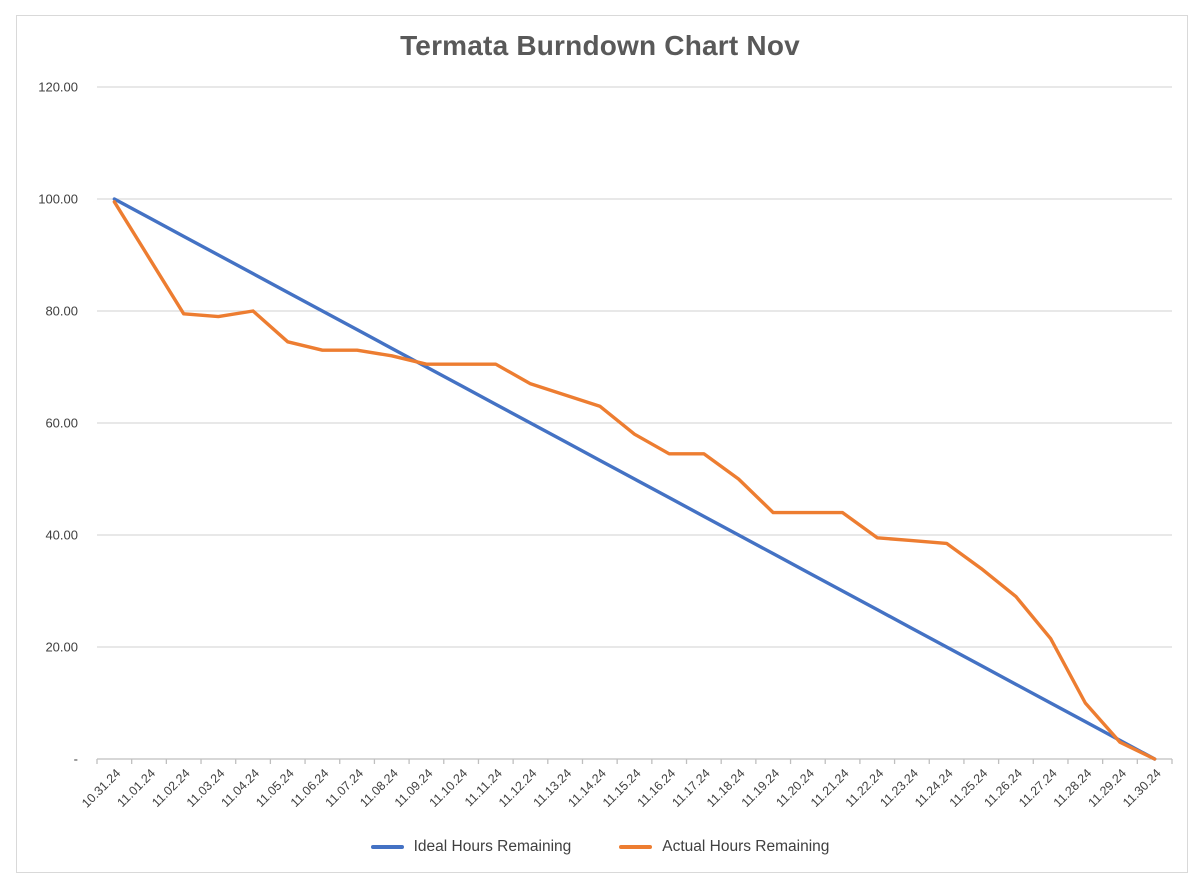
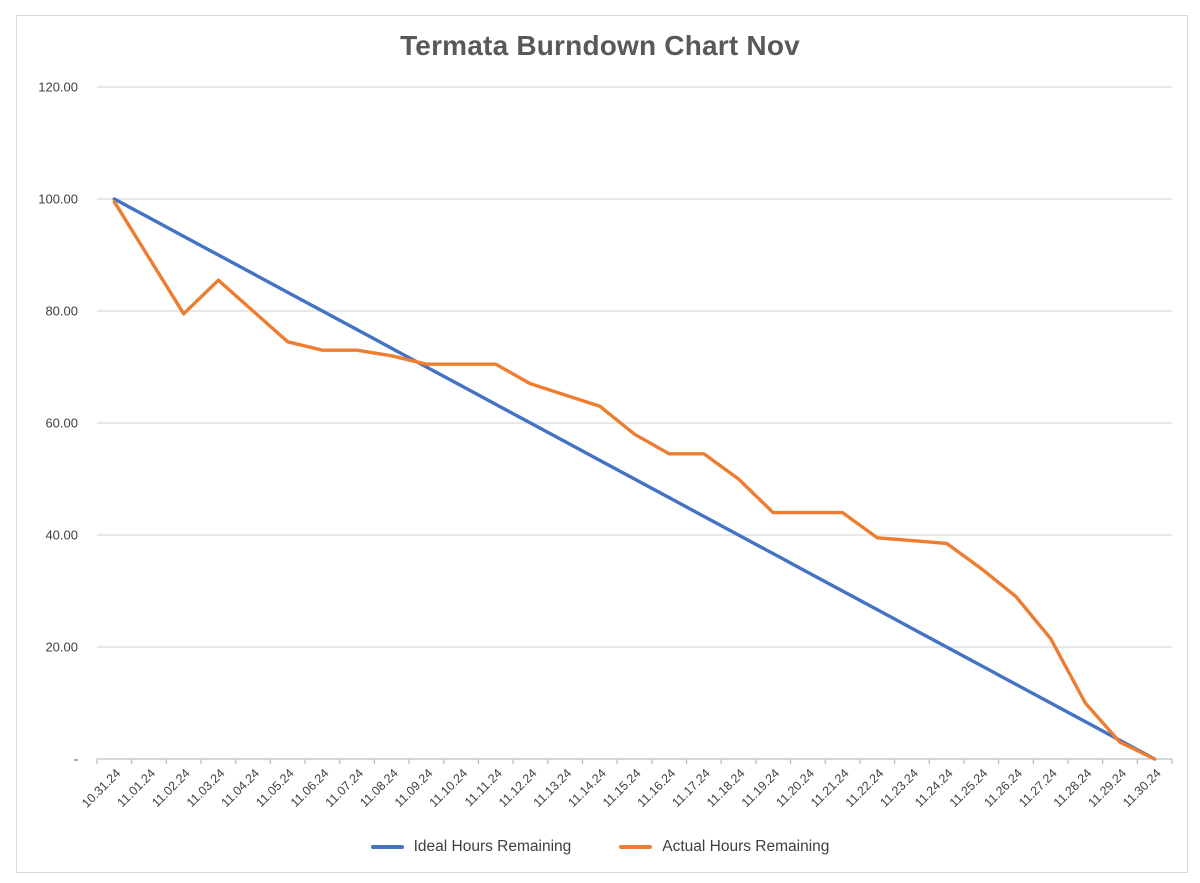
Actual Hours Remaining/11.03.24: 79 -> 86
